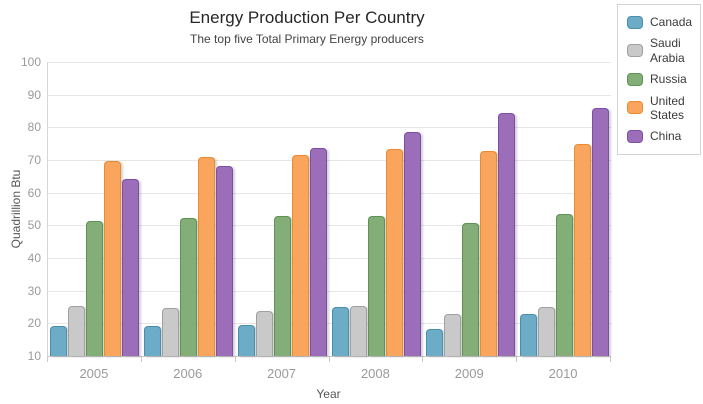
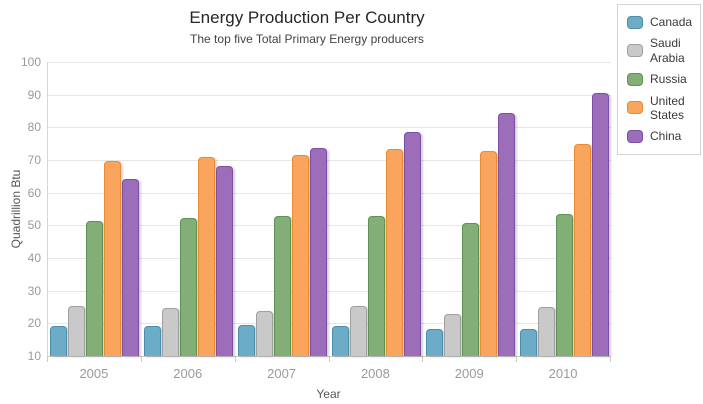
Canada/2008: 25 -> 19
Canada/2010: 23 -> 18
China/2010: 86 -> 91
